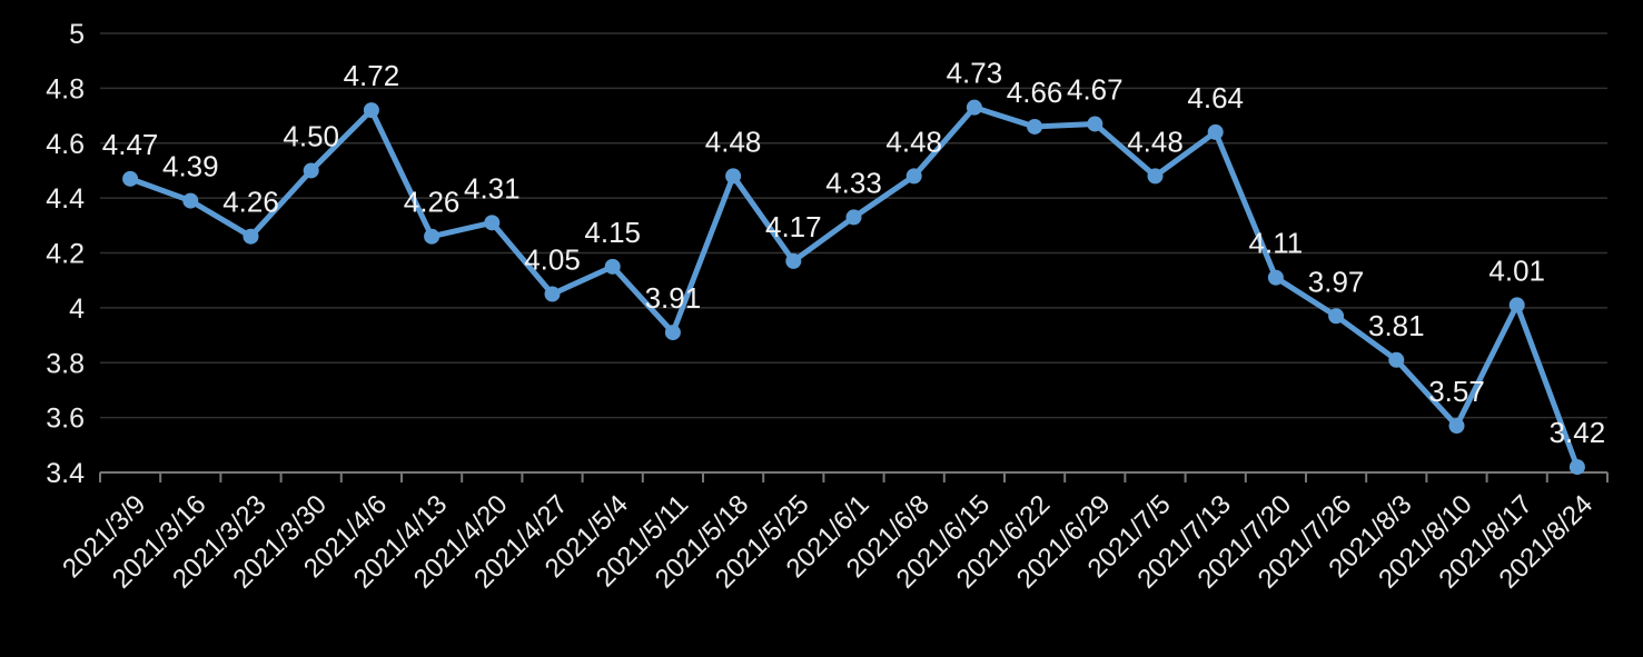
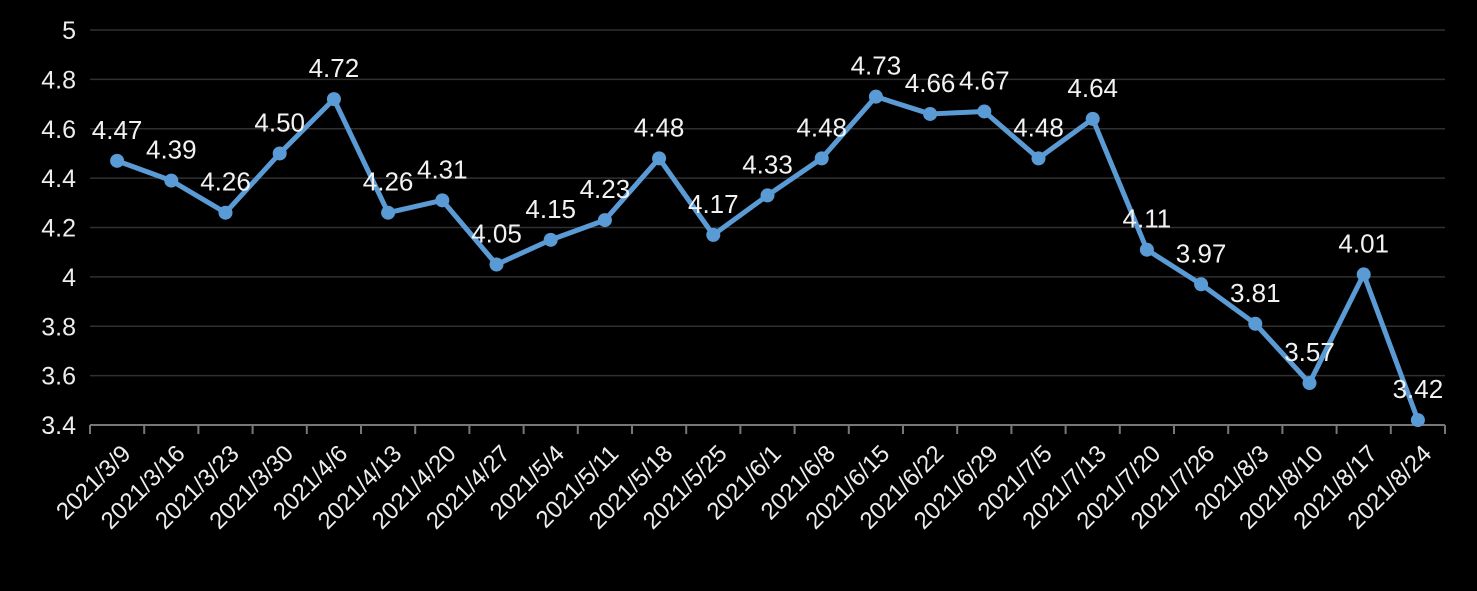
2021/5/11: 3.91 -> 4.23
